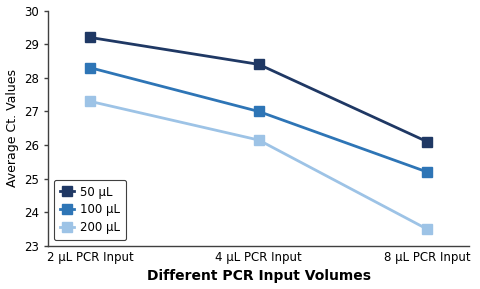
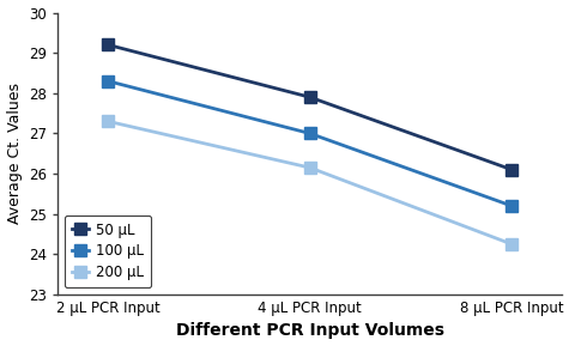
50 μL/4 μL PCR Input: 28.4 -> 27.9
200 μL/8 μL PCR Input: 23.50 -> 24.25
